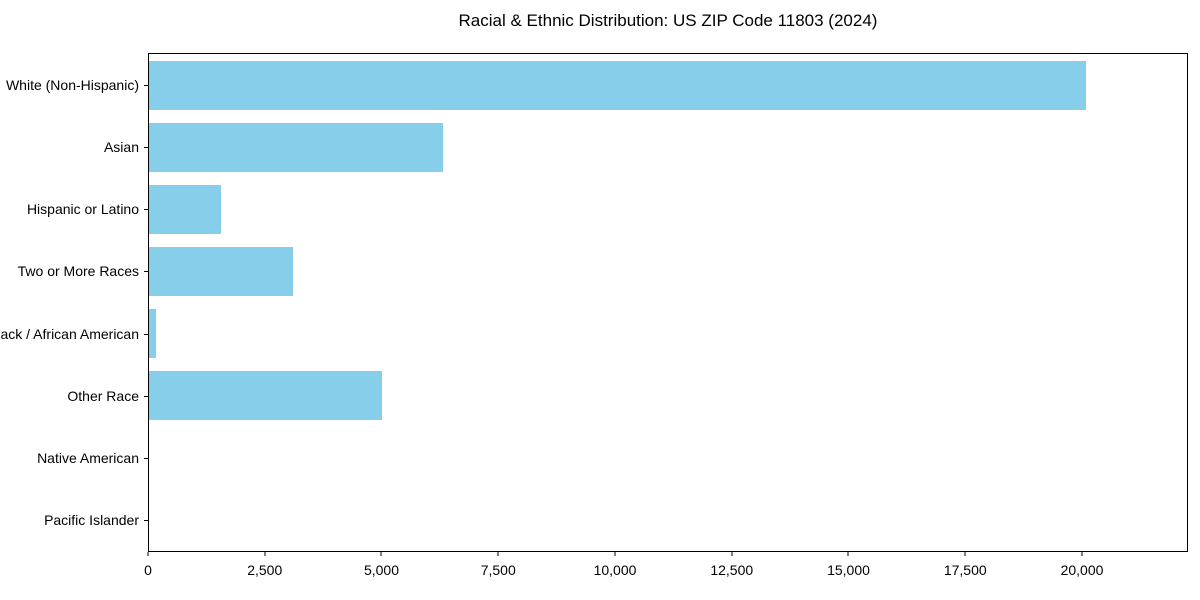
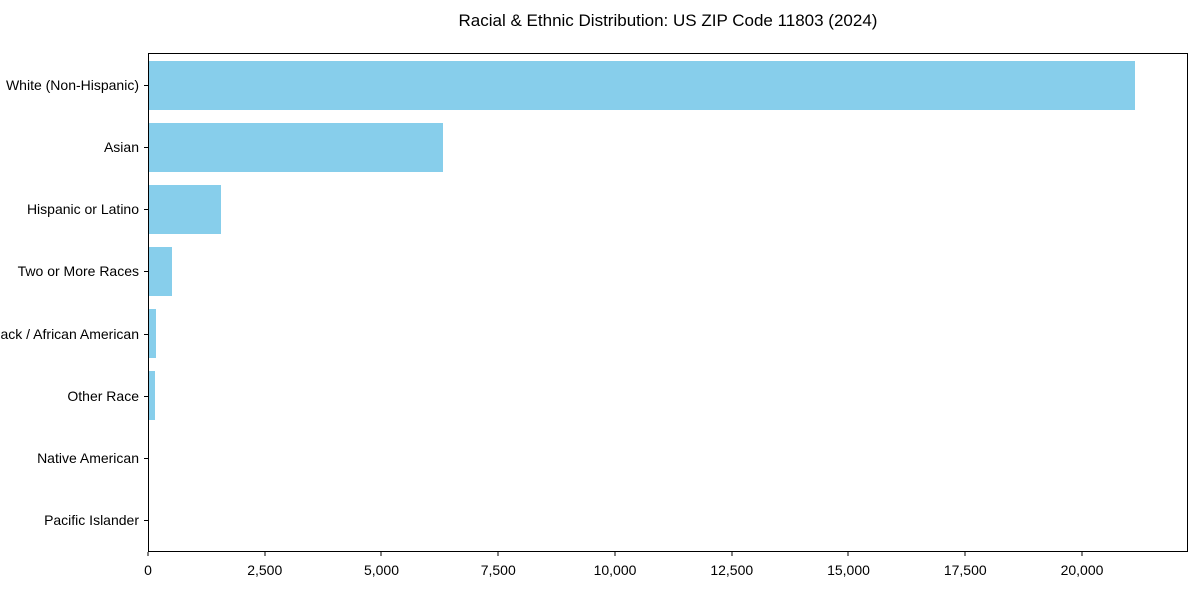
White (Non-Hispanic): 20100 -> 21200
Two or More Races: 3100 -> 500
Other Race: 5000 -> 100
